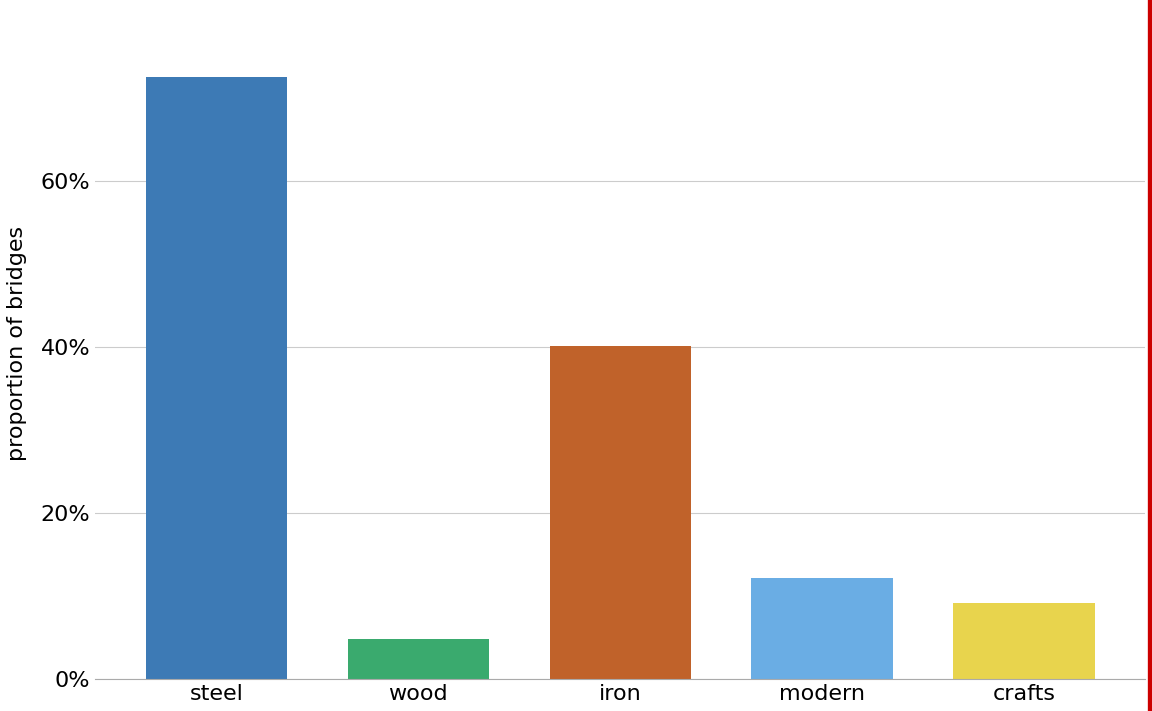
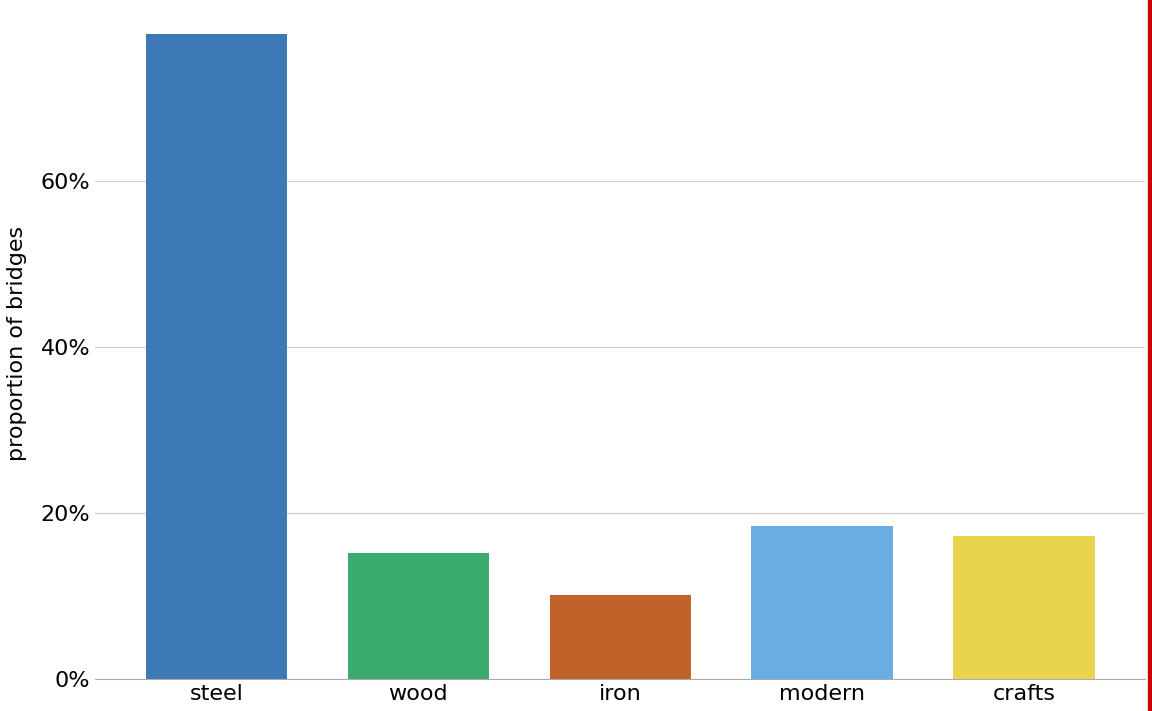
steel: 72.6% -> 77.7%
wood: 4.8% -> 15.2%
iron: 40.2% -> 10.1%
modern: 12.2% -> 18.5%
crafts: 9.2% -> 17.2%
